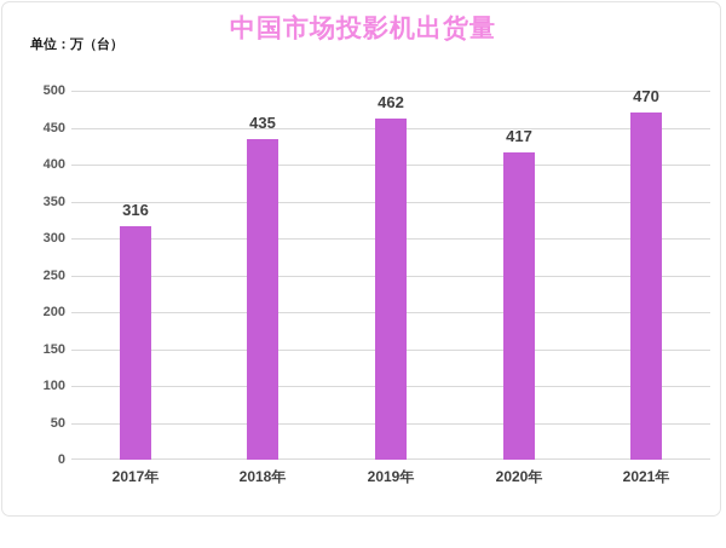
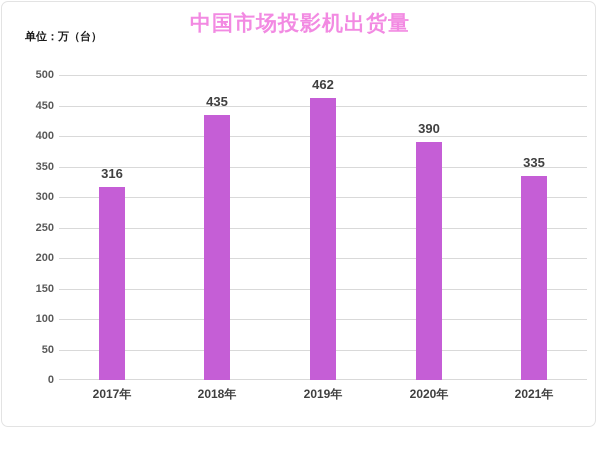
2020年: 417 -> 390
2021年: 470 -> 335
